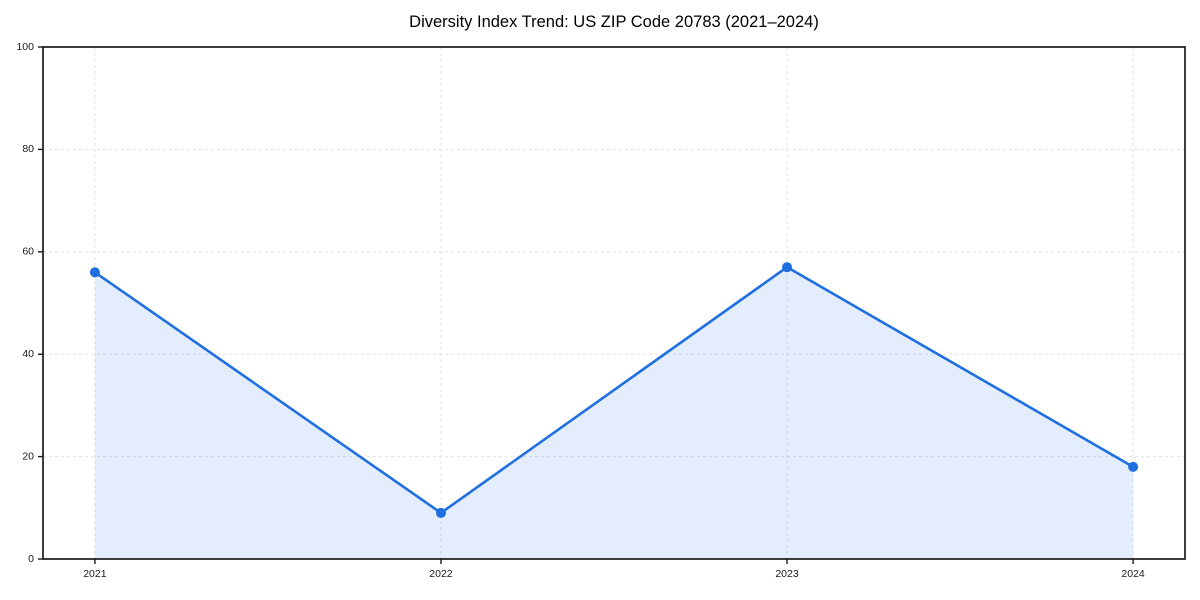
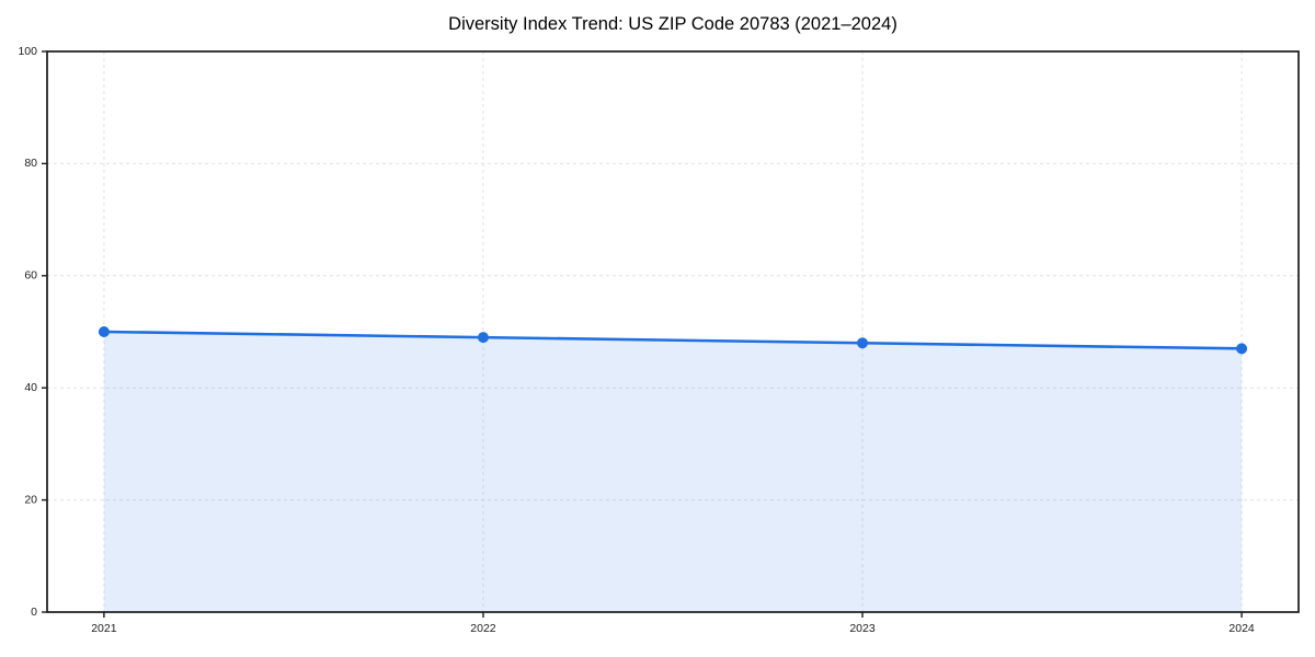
2021: 56 -> 50
2022: 9 -> 49
2023: 57 -> 48
2024: 18 -> 47
